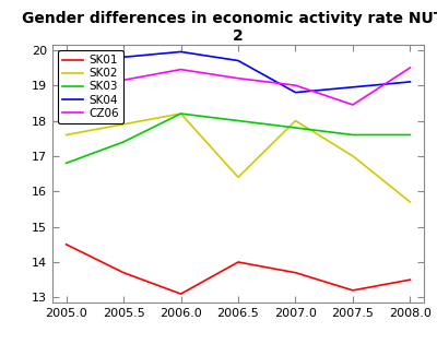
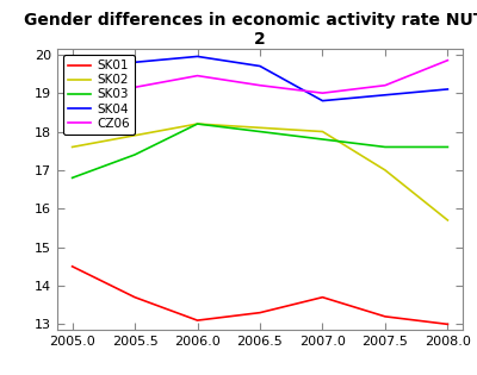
SK01/2006.5: 14.0 -> 13.3
SK02/2006.5: 16.4 -> 18.1
CZ06/2007.5: 18.45 -> 19.20
SK01/2008.0: 13.5 -> 13.0
CZ06/2008.0: 19.50 -> 19.85
